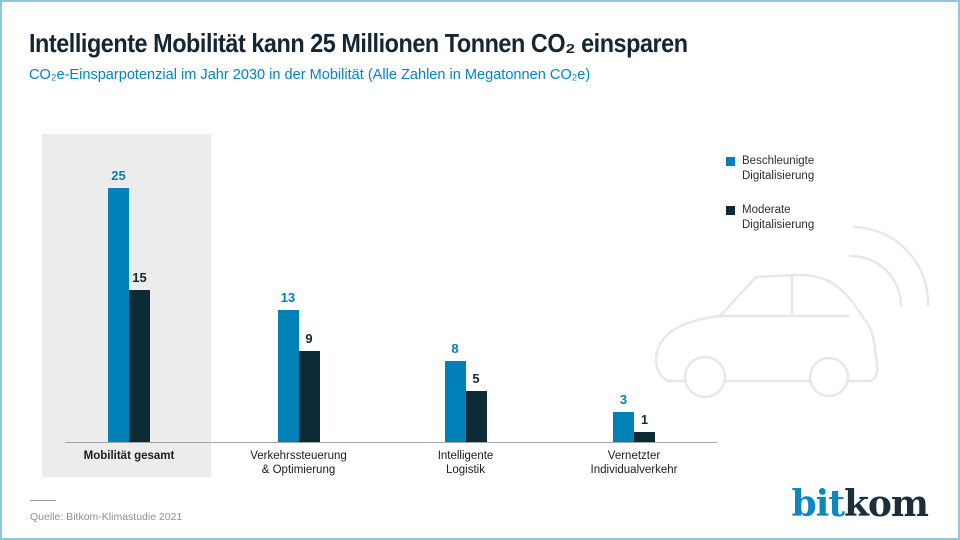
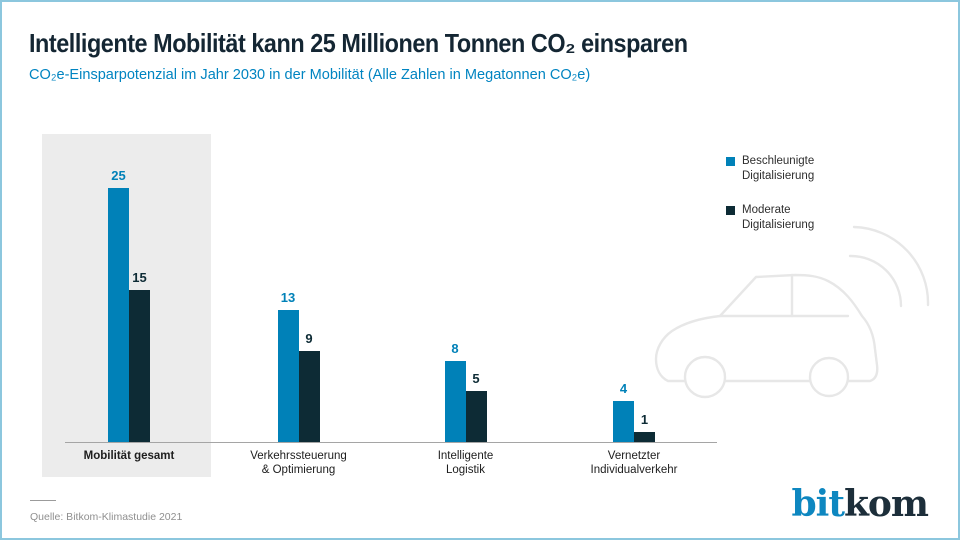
Beschleunigte Digitalisierung/Vernetzter Individualverkehr: 3 -> 4
